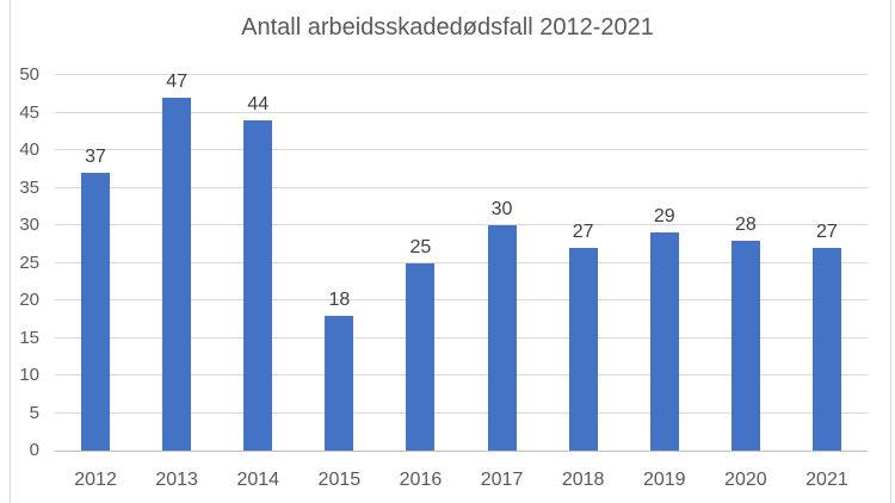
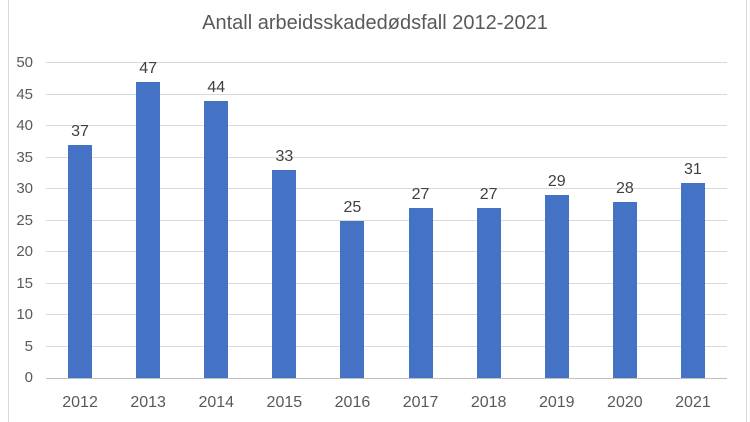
2015: 18 -> 33
2017: 30 -> 27
2021: 27 -> 31
